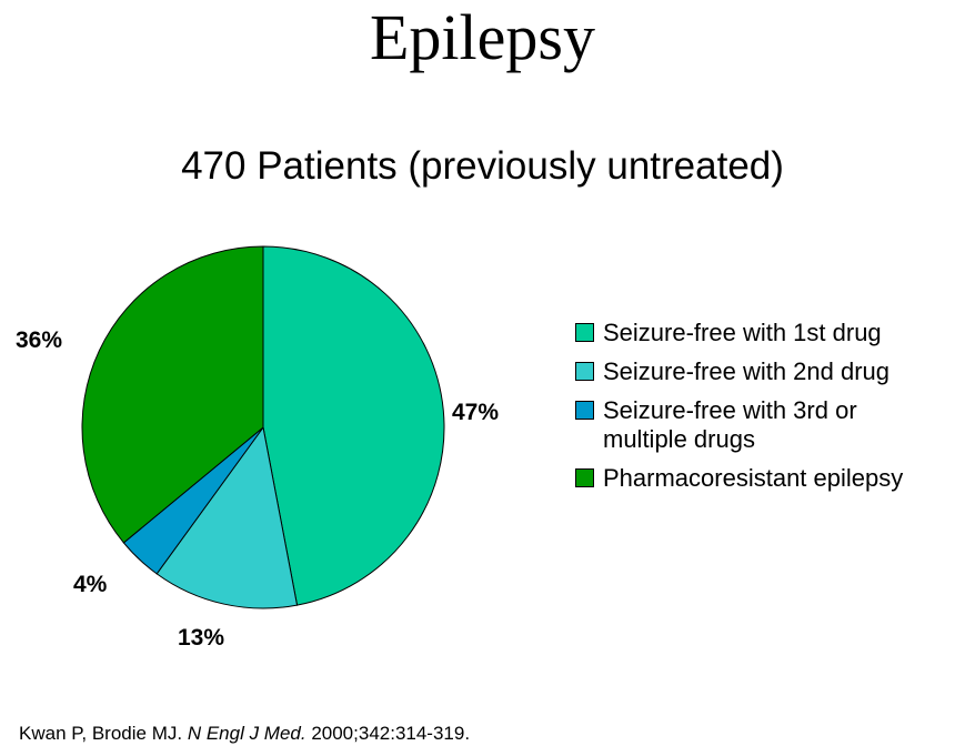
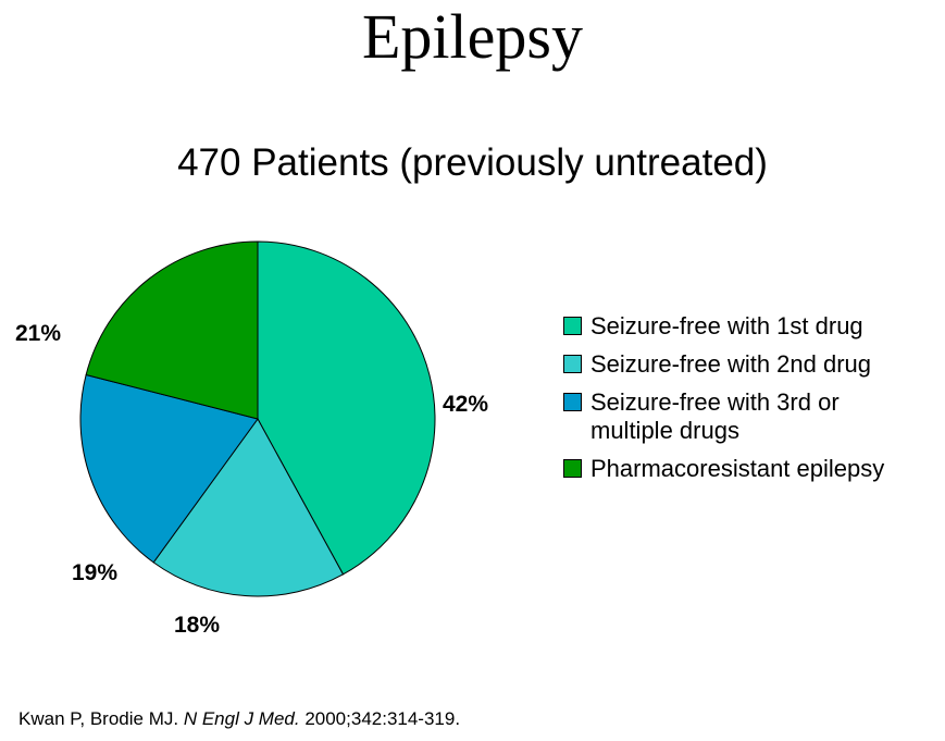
Seizure-free with 1st drug: 47% -> 42%
Seizure-free with 2nd drug: 13% -> 18%
Seizure-free with 3rd or multiple drugs: 4% -> 19%
Pharmacoresistant epilepsy: 36% -> 21%
